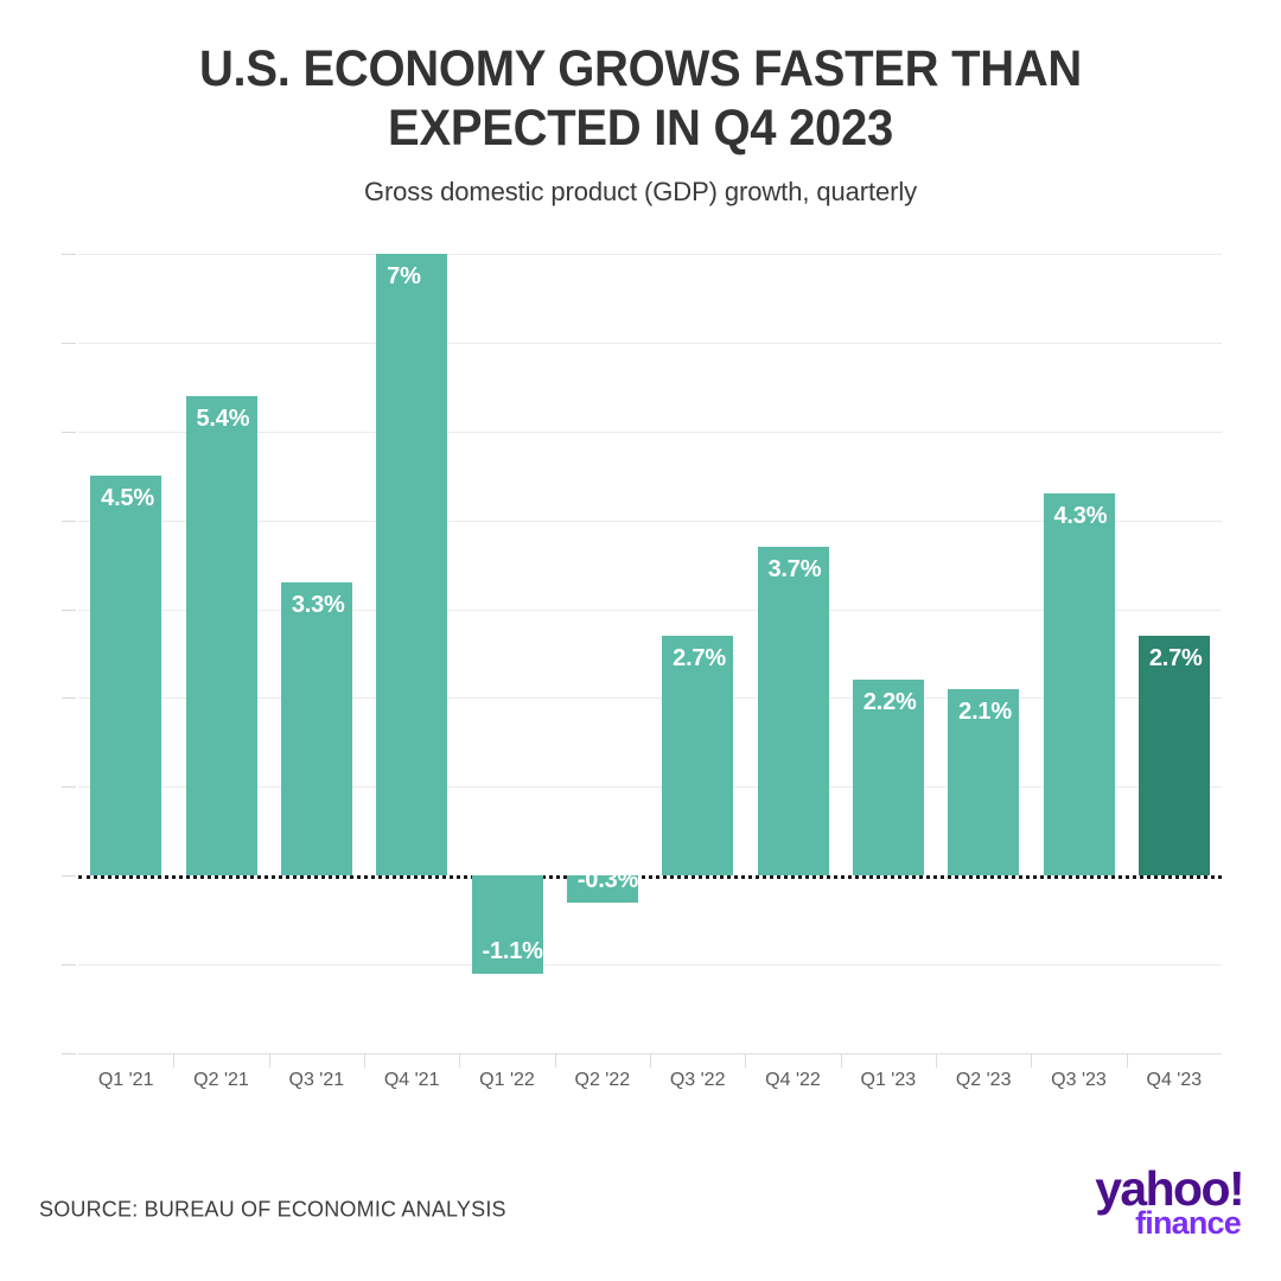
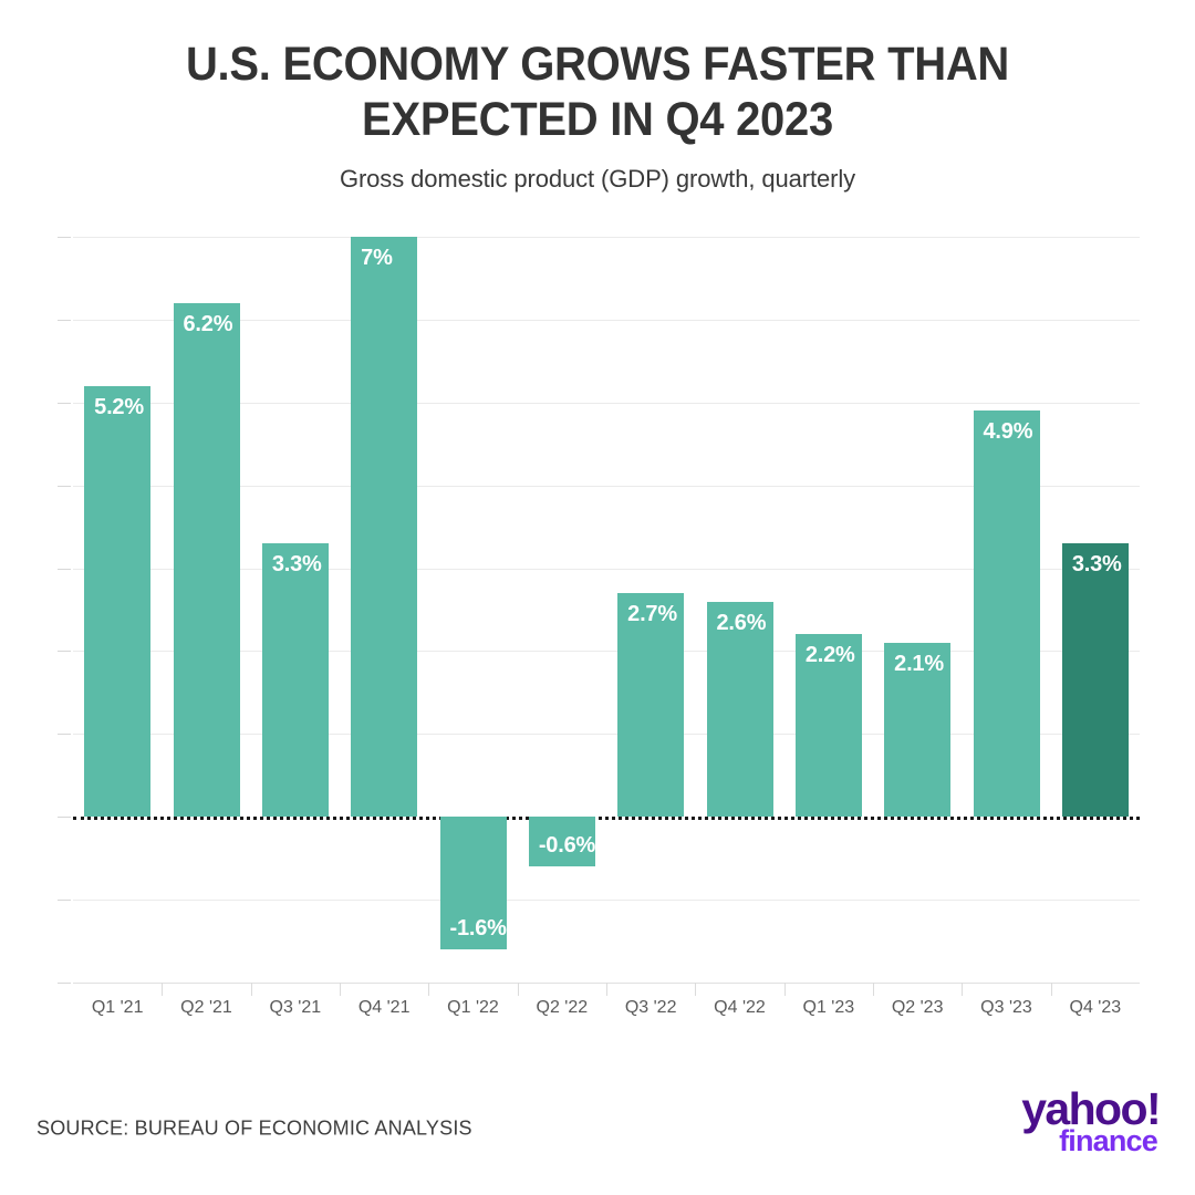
Q1 '21: 4.5% -> 5.2%
Q2 '21: 5.4% -> 6.2%
Q1 '22: -1.1% -> -1.6%
Q2 '22: -0.3% -> -0.6%
Q4 '22: 3.7% -> 2.6%
Q3 '23: 4.3% -> 4.9%
Q4 '23: 2.7% -> 3.3%
